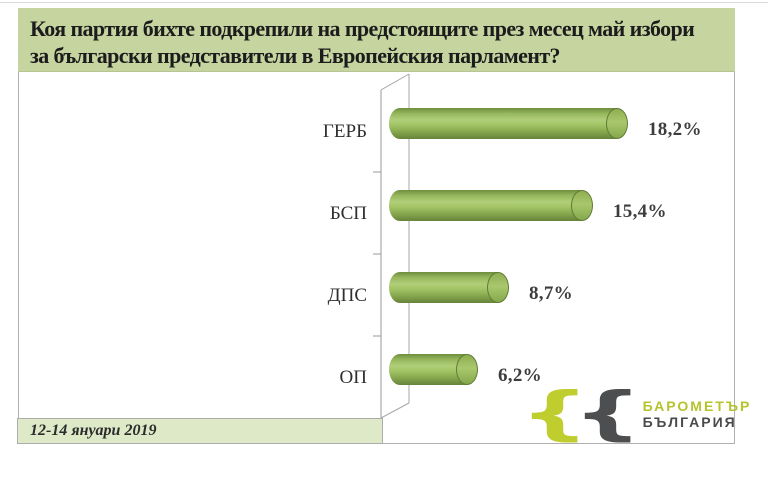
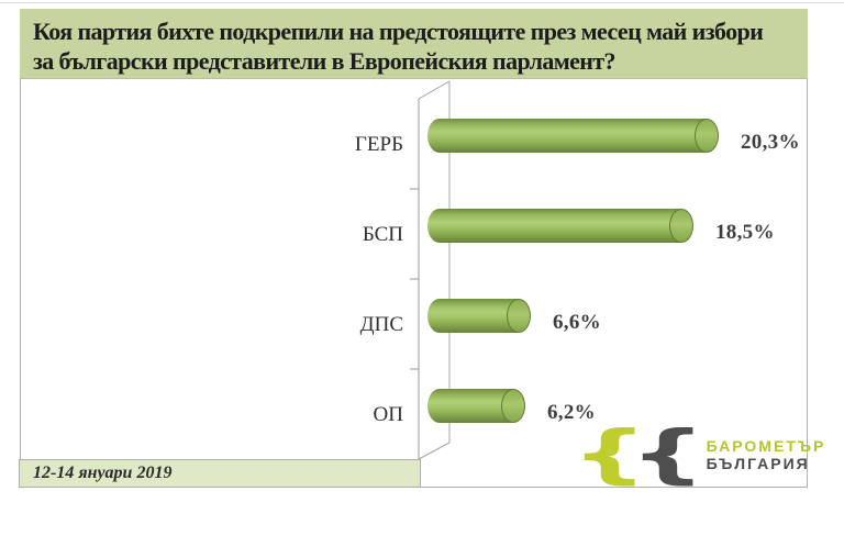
ГЕРБ: 18,2% -> 20,3%
БСП: 15,4% -> 18,5%
ДПС: 8,7% -> 6,6%
